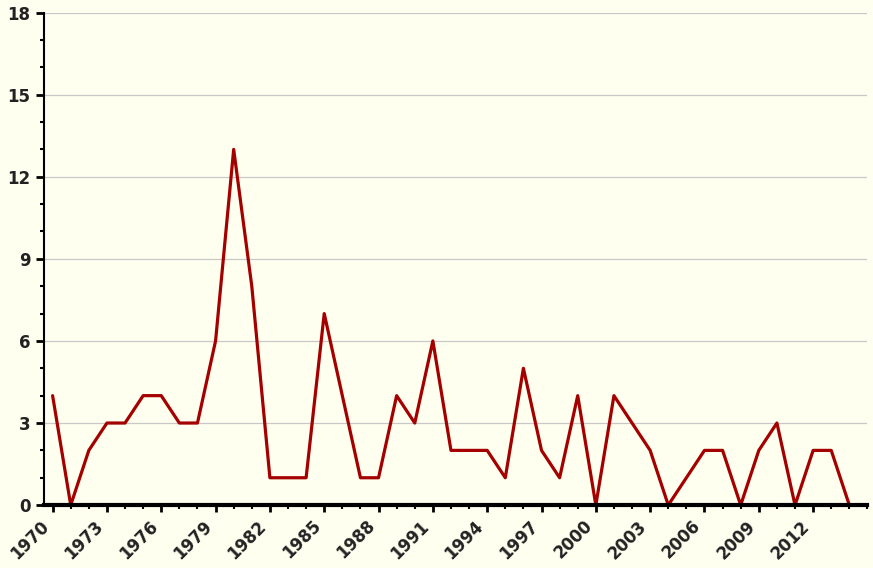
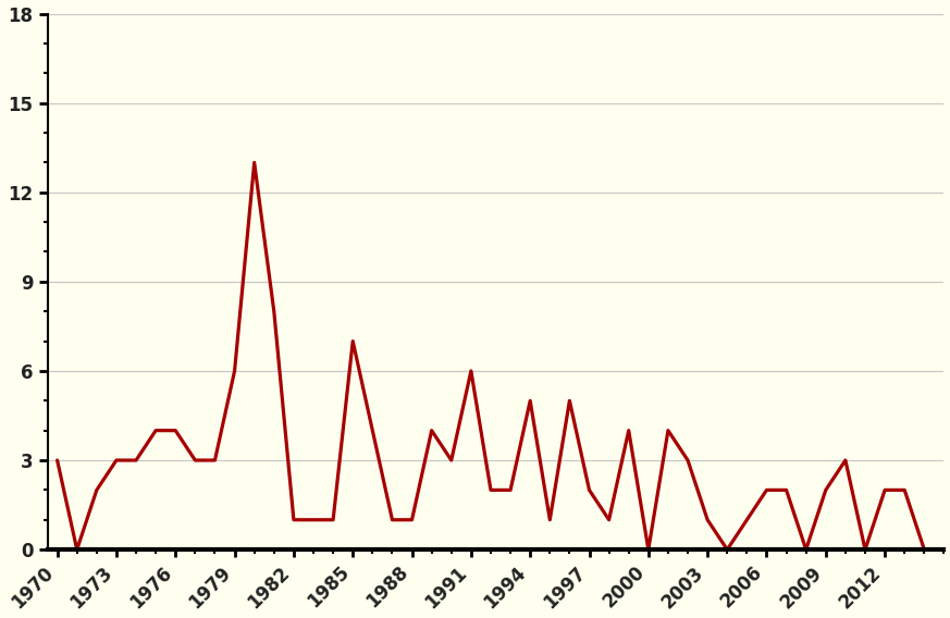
1970: 4 -> 3
1994: 2 -> 5
2003: 2 -> 1
